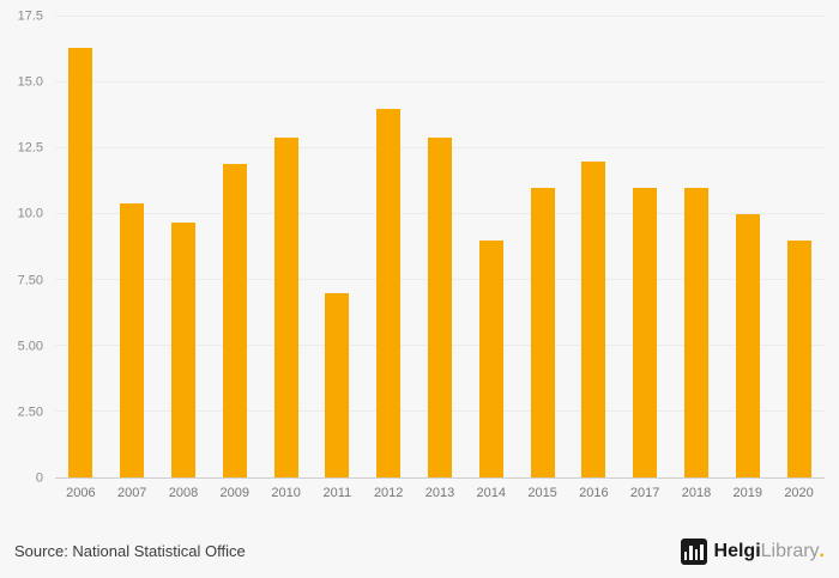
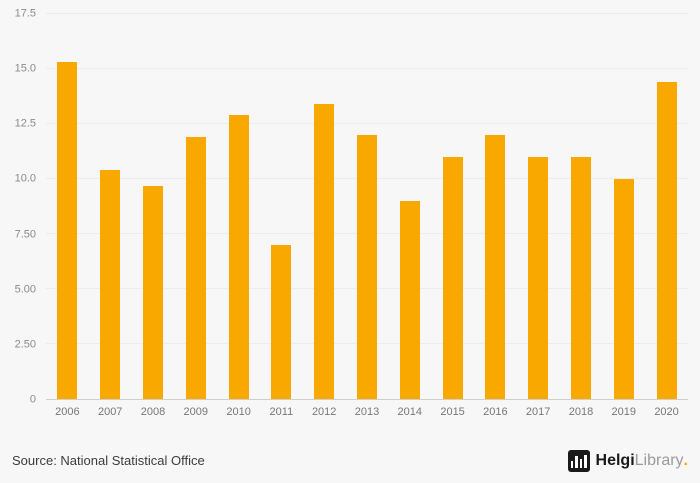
2006: 16.3 -> 15.3
2012: 14.0 -> 13.4
2013: 12.9 -> 12.0
2020: 9.0 -> 14.4
